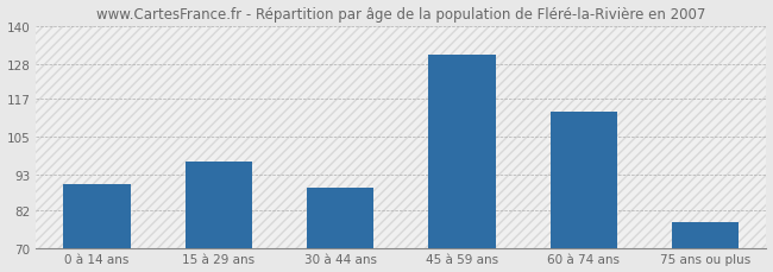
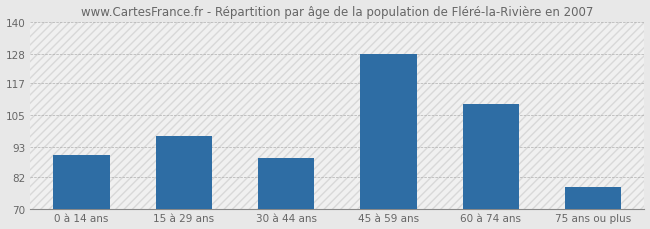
45 à 59 ans: 131 -> 128
60 à 74 ans: 113 -> 109
